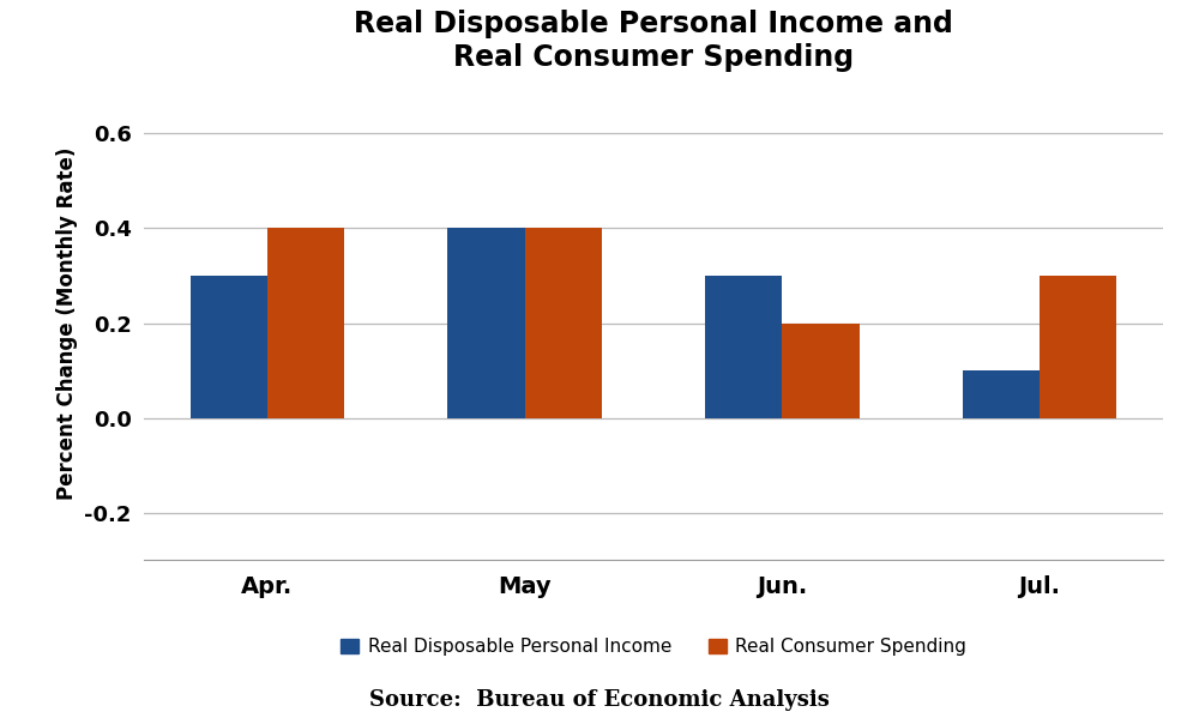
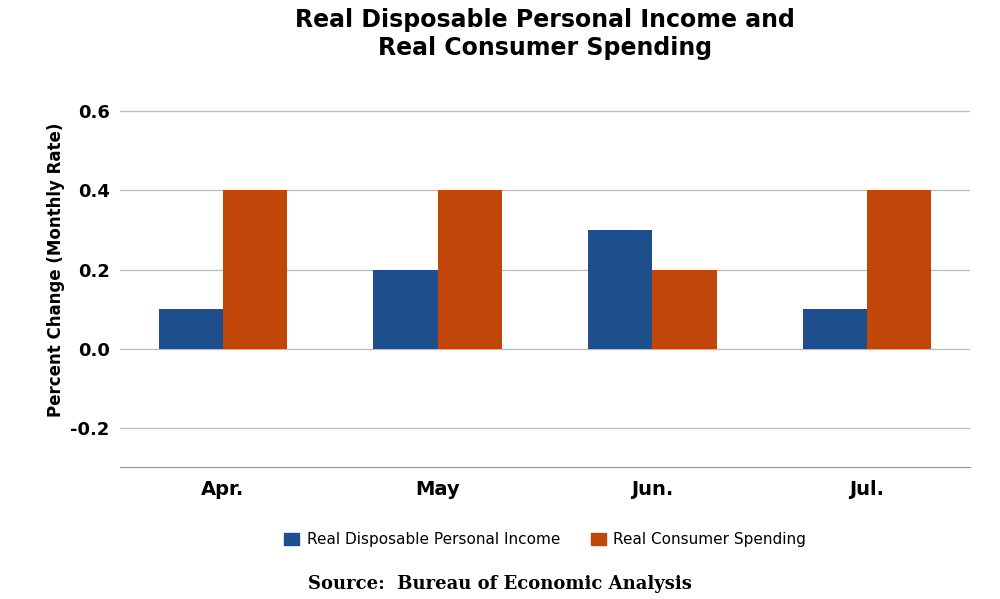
Real Disposable Personal Income/Apr.: 0.3 -> 0.1
Real Disposable Personal Income/May: 0.4 -> 0.2
Real Consumer Spending/Jul.: 0.3 -> 0.4
